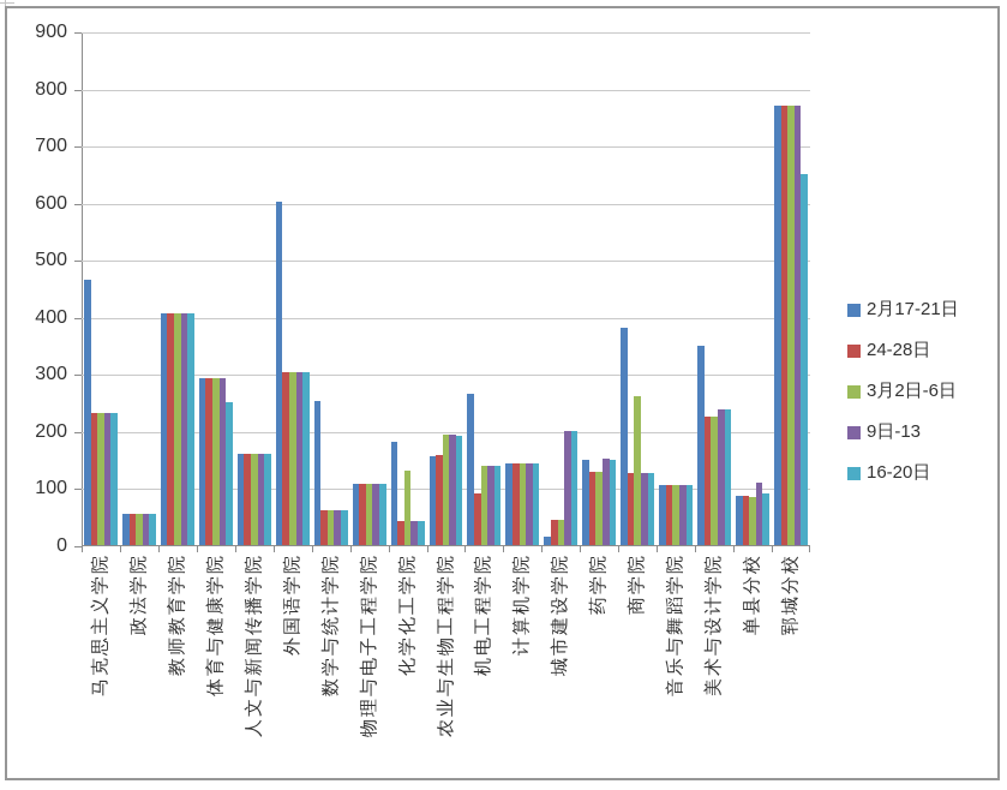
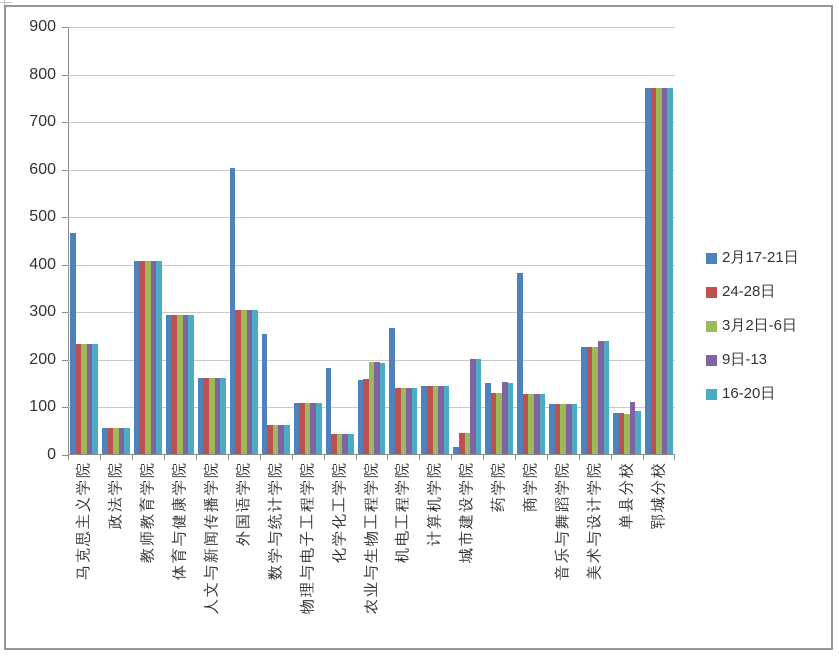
16-20日/体育与健康学院: 250 -> 290
3月2日-6日/化学化工学院: 130 -> 40
24-28日/机电工程学院: 90 -> 140
3月2日-6日/商学院: 260 -> 130
2月17-21日/美术与设计学院: 350 -> 220
16-20日/郓城分校: 650 -> 770
